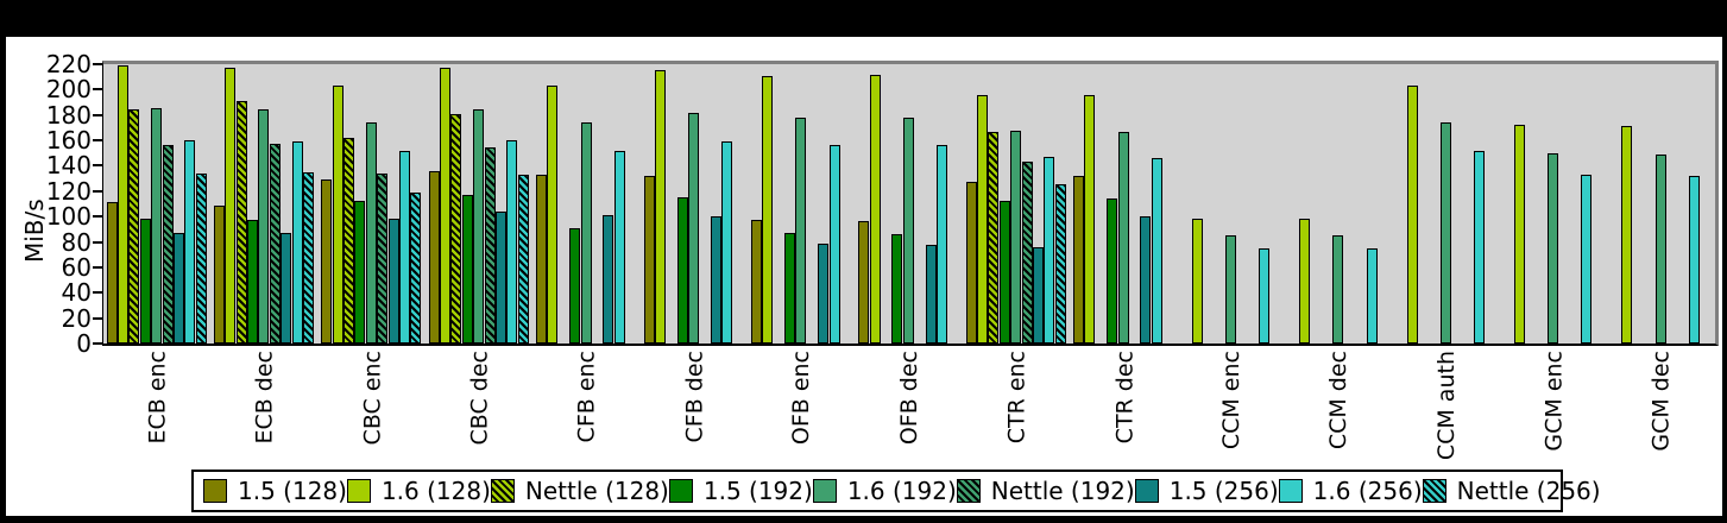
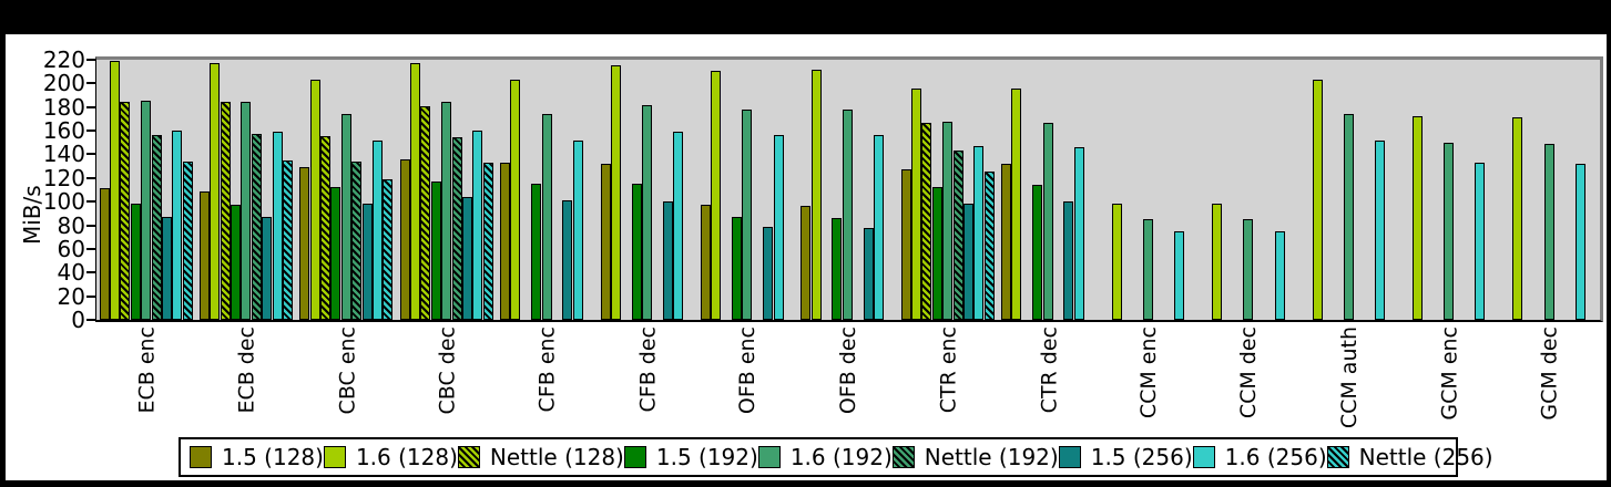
Nettle (128)/ECB dec: 191 -> 184
Nettle (128)/CBC enc: 162 -> 155
1.5 (192)/CFB enc: 91 -> 115
1.5 (256)/CTR enc: 76 -> 98
